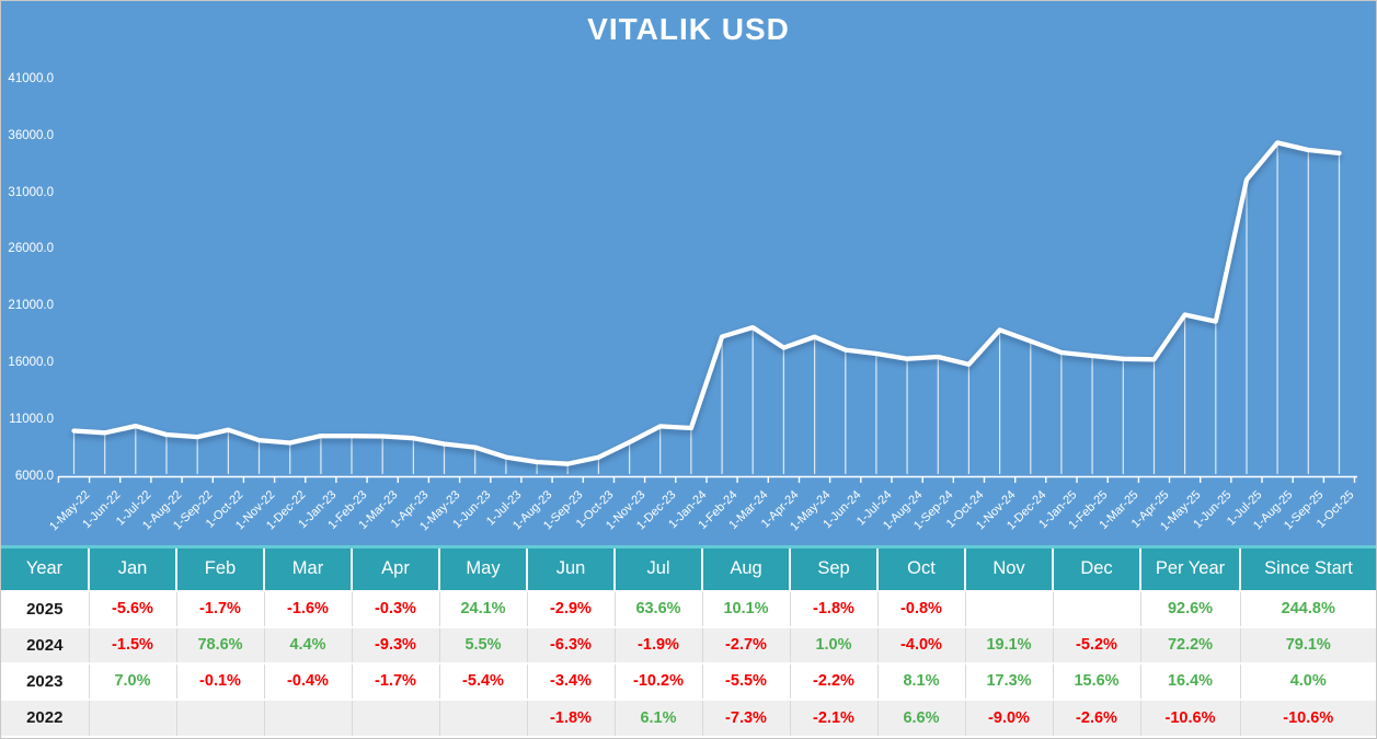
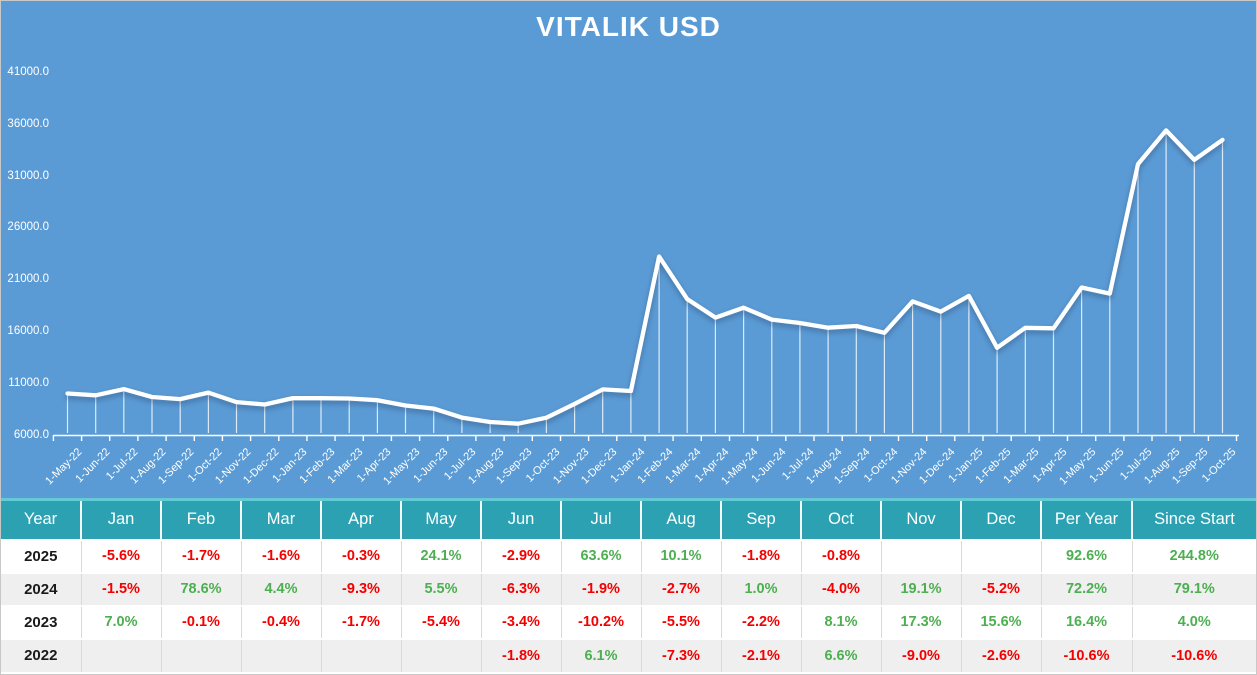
1-Feb-24: 18300 -> 23200
1-Jan-25: 16900 -> 19400
1-Feb-25: 16600 -> 14400
1-Sep-25: 34700 -> 32500
